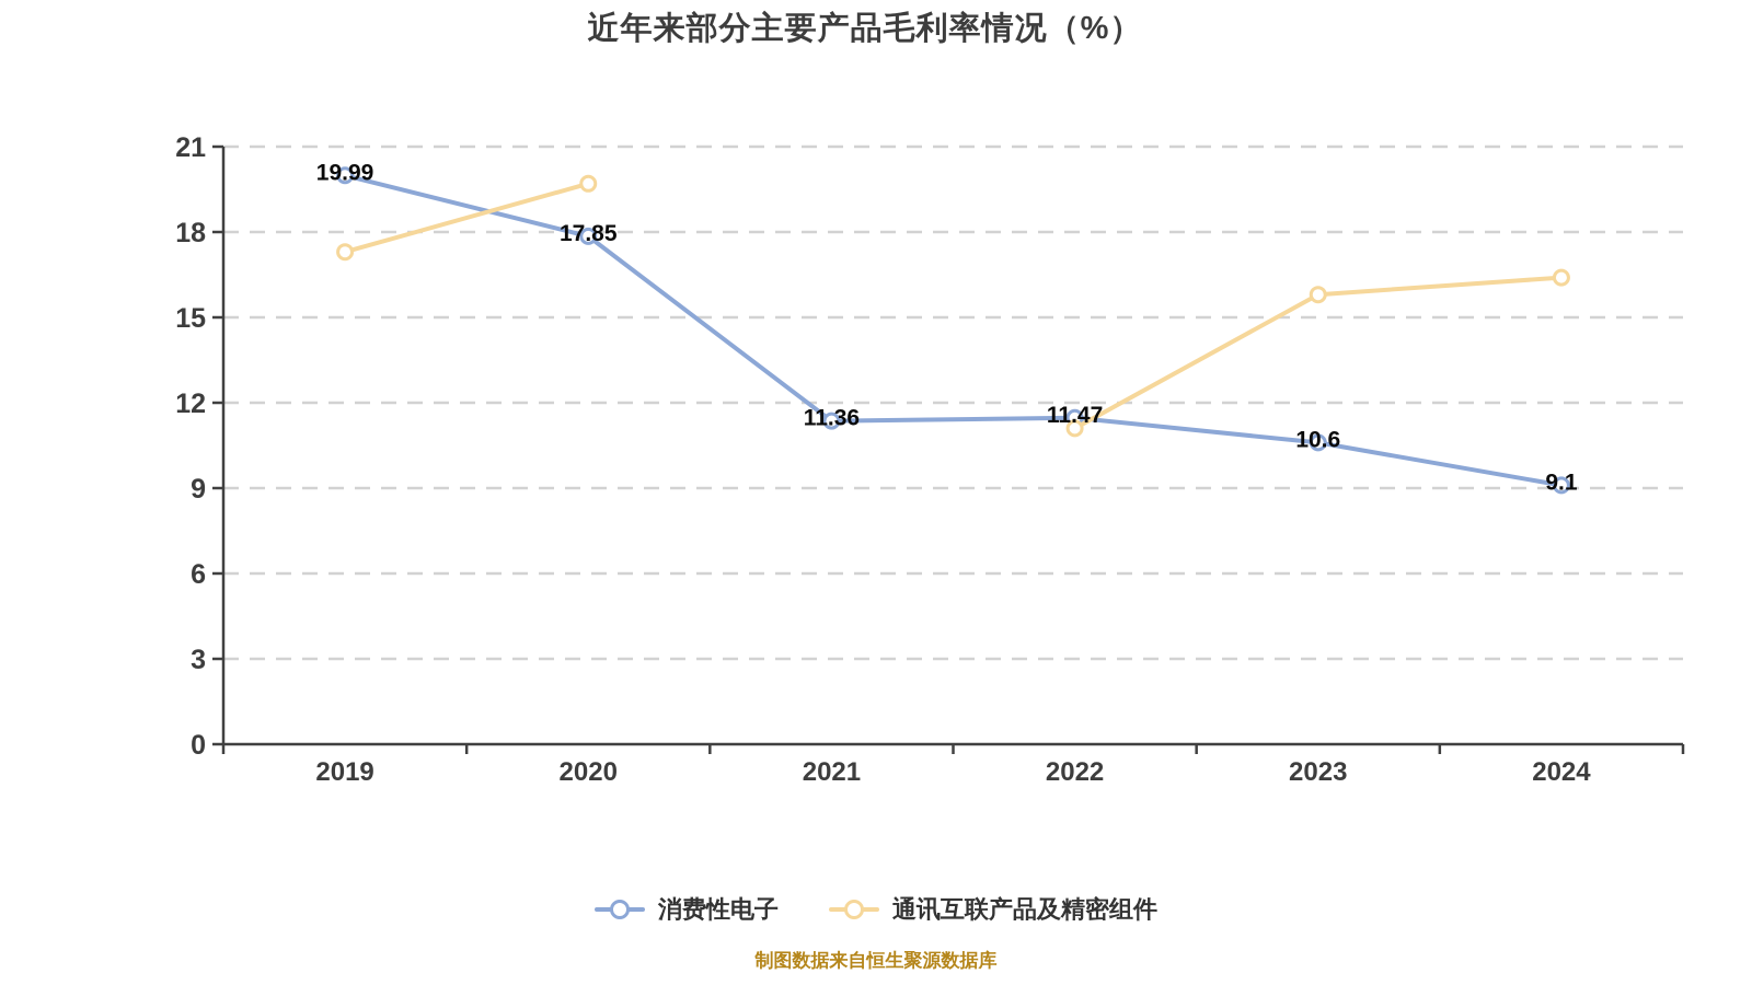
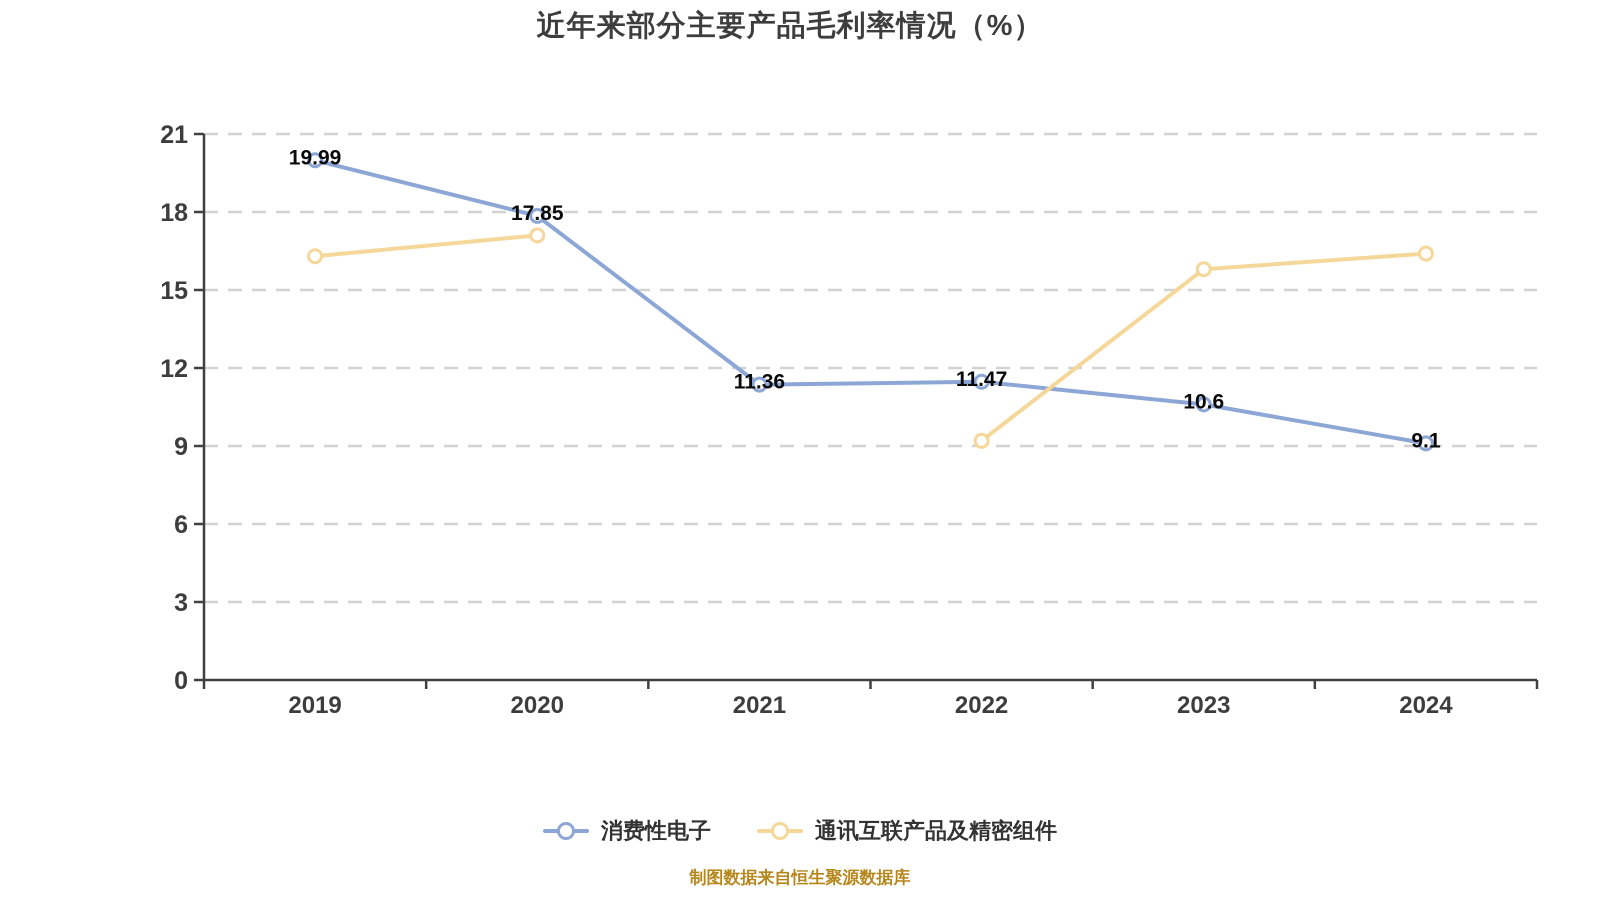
通讯互联产品及精密组件/2019: 17.3 -> 16.3
通讯互联产品及精密组件/2020: 19.7 -> 17.1
通讯互联产品及精密组件/2022: 11.1 -> 9.2
